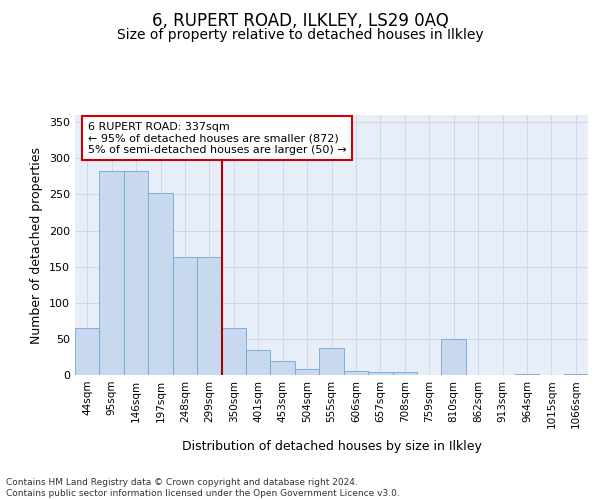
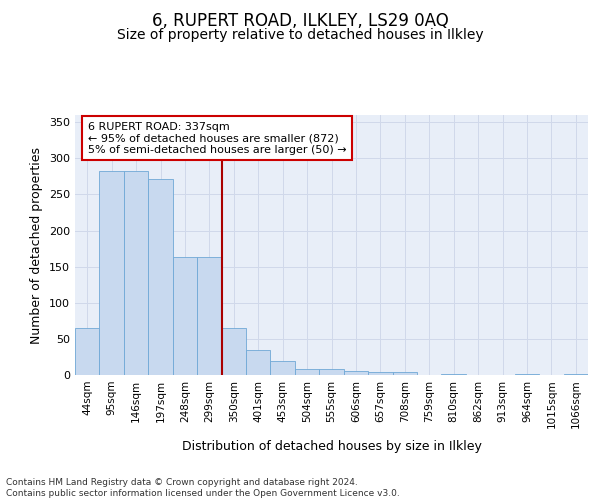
197sqm: 252 -> 271
555sqm: 38 -> 8
810sqm: 50 -> 2
